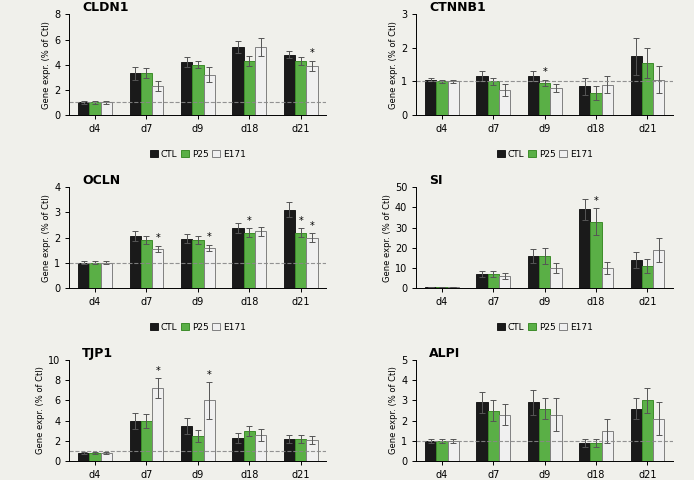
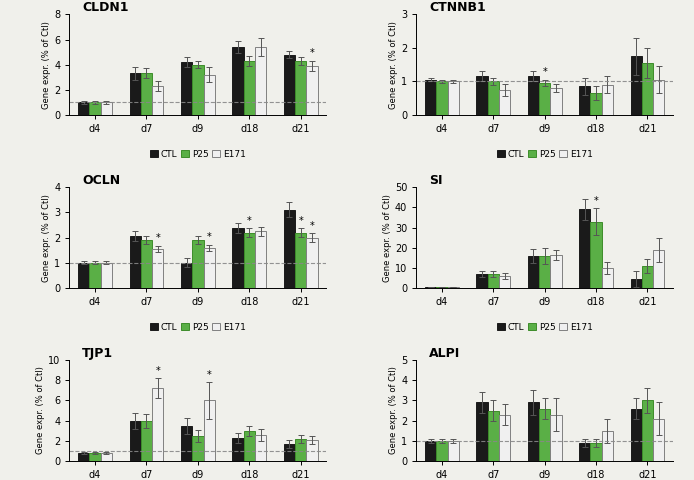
OCLN/CTL/d9: 1.95 -> 1.00
SI/E171/d9: 10.0 -> 16.5
SI/CTL/d21: 14.0 -> 4.5
TJP1/CTL/d21: 2.2 -> 1.7
